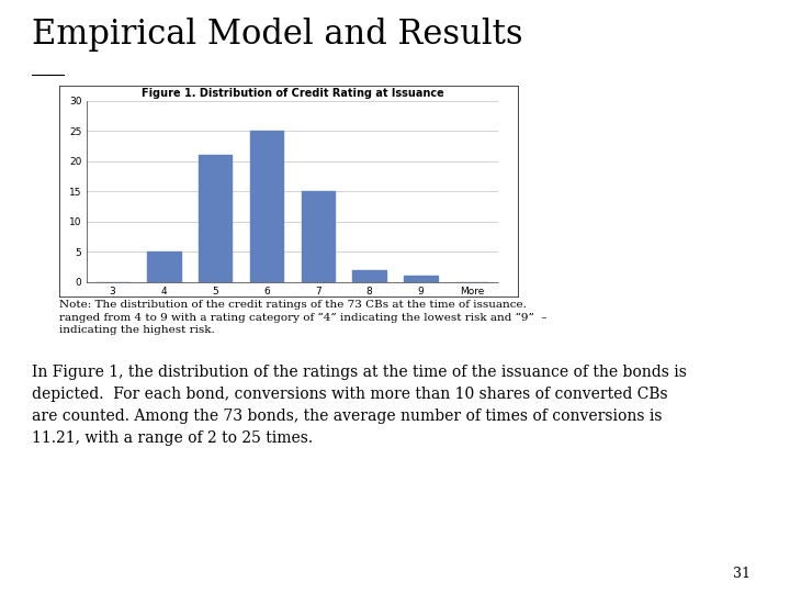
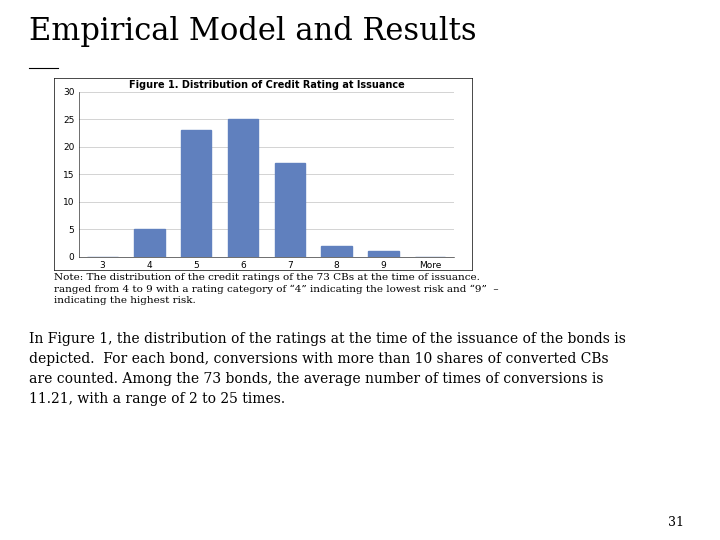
5: 21 -> 23
7: 15 -> 17
